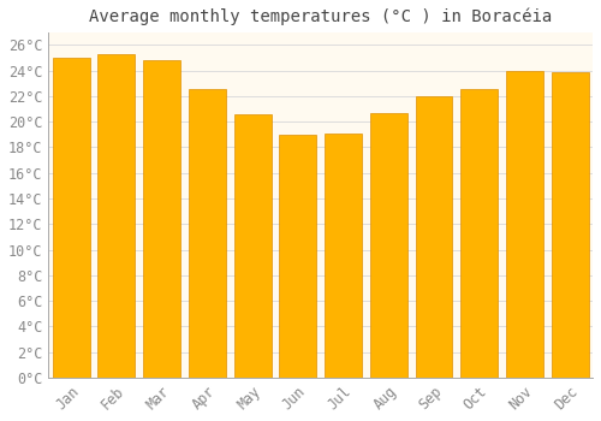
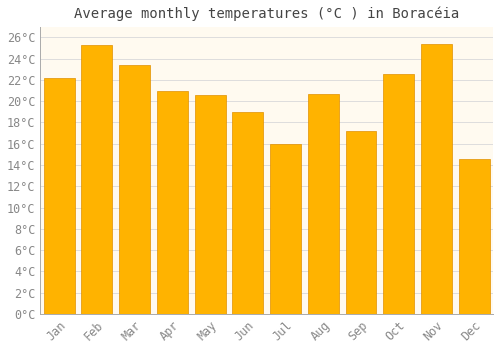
Jan: 25.0°C -> 22.2°C
Mar: 24.8°C -> 23.4°C
Apr: 22.6°C -> 21.0°C
Jul: 19.1°C -> 16.0°C
Sep: 22.0°C -> 17.2°C
Nov: 24.0°C -> 25.4°C
Dec: 23.9°C -> 14.6°C
